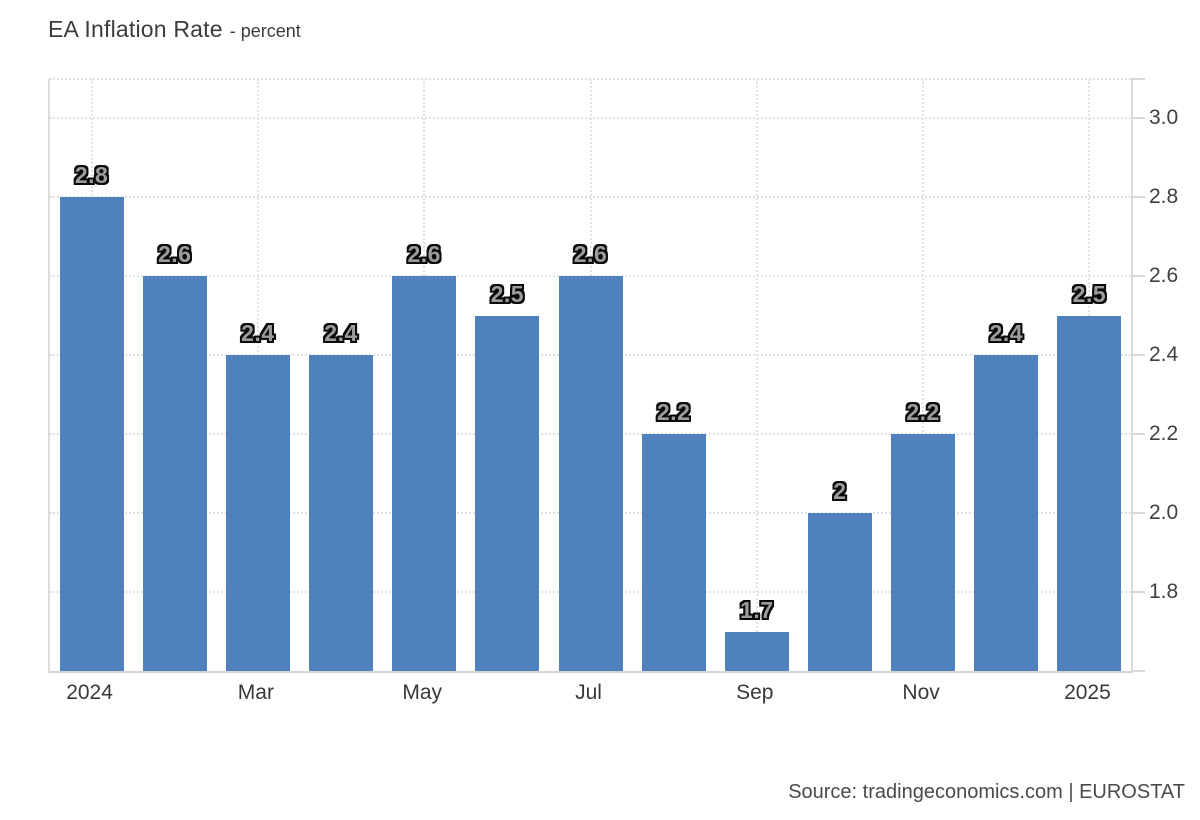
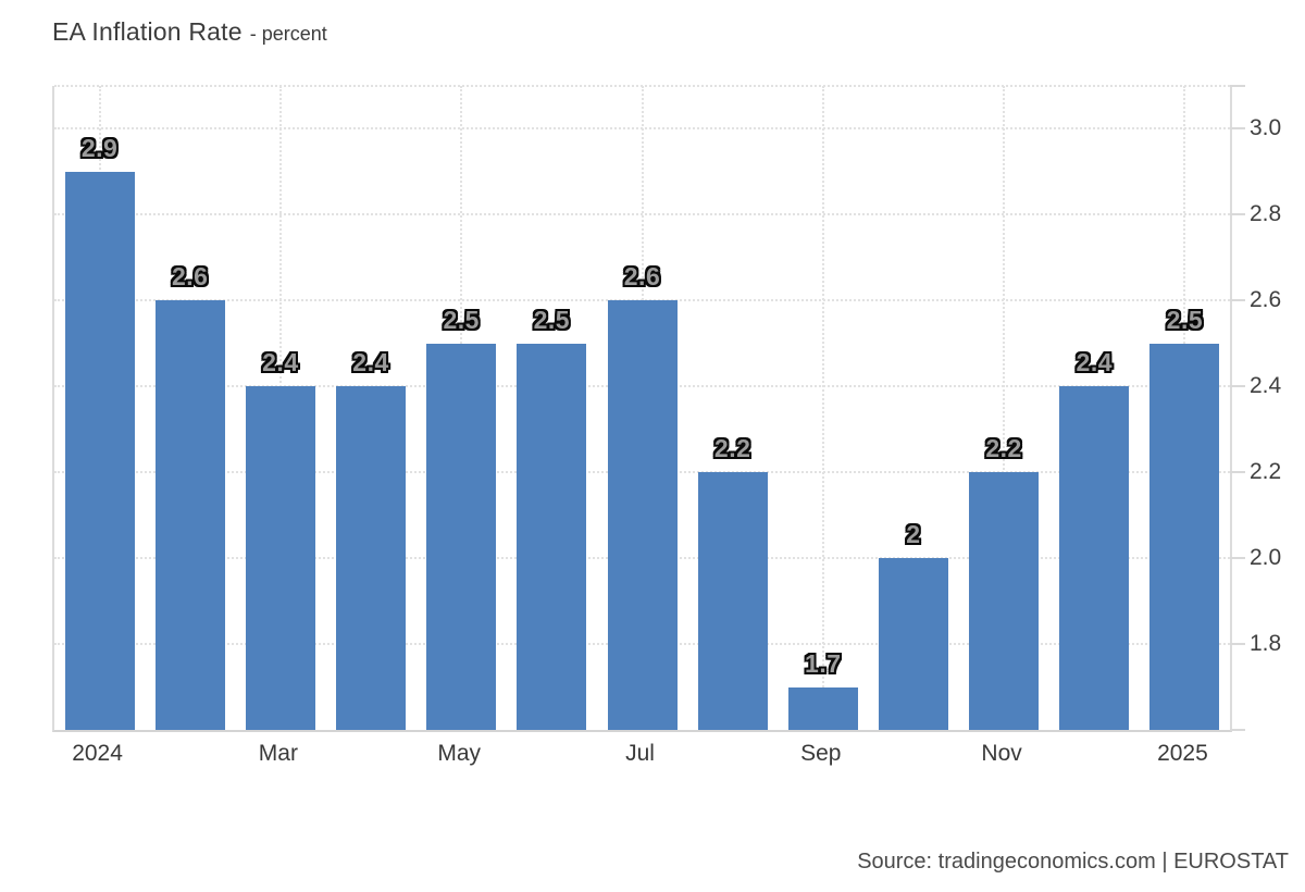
2024: 2.8 -> 2.9
May: 2.6 -> 2.5
